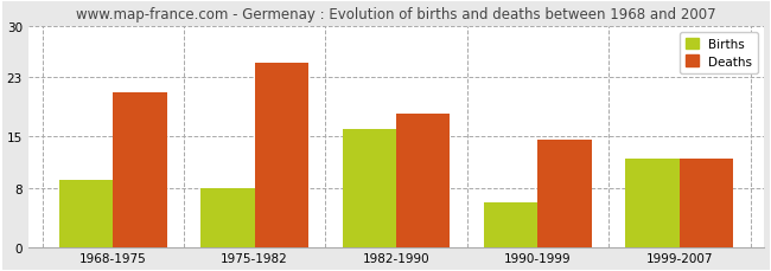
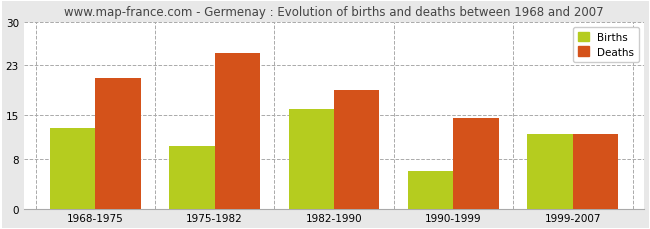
Births/1968-1975: 9 -> 13
Births/1975-1982: 8 -> 10
Deaths/1982-1990: 18.0 -> 19.0
